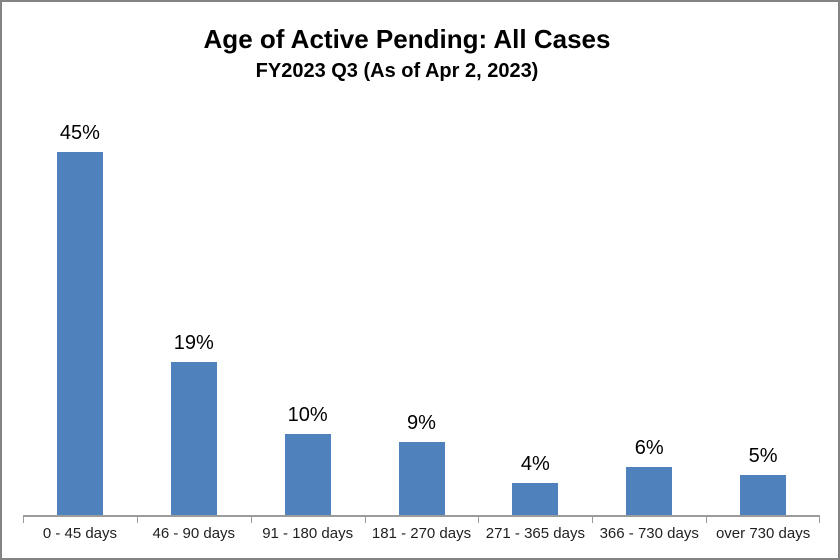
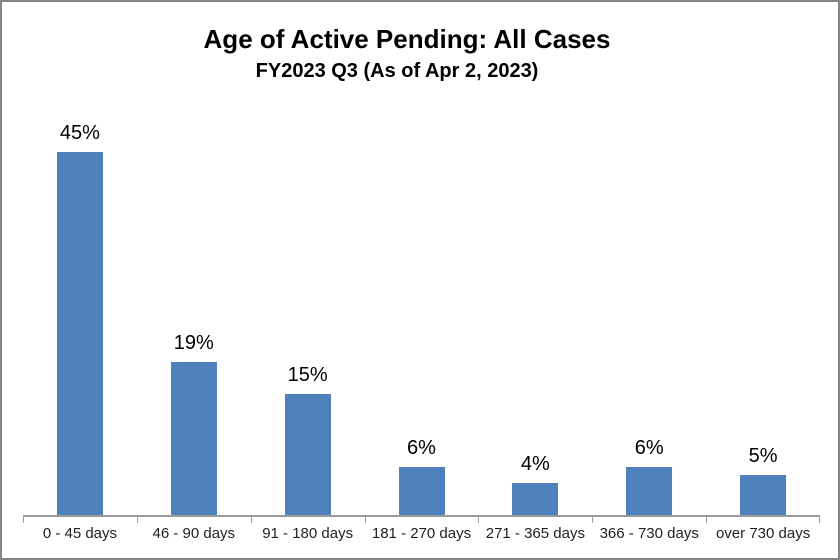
91 - 180 days: 10% -> 15%
181 - 270 days: 9% -> 6%
